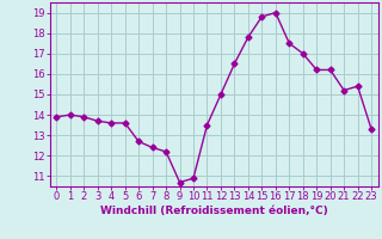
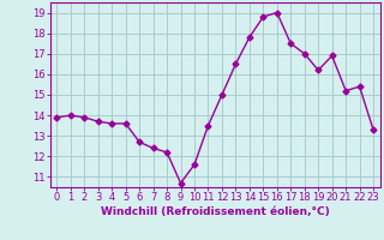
10: 10.9 -> 11.6
20: 16.2 -> 16.9
